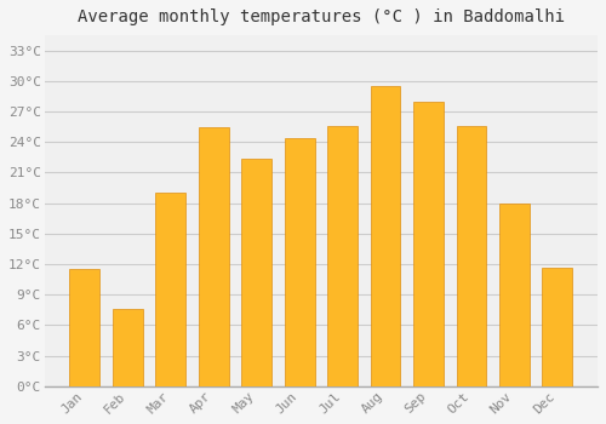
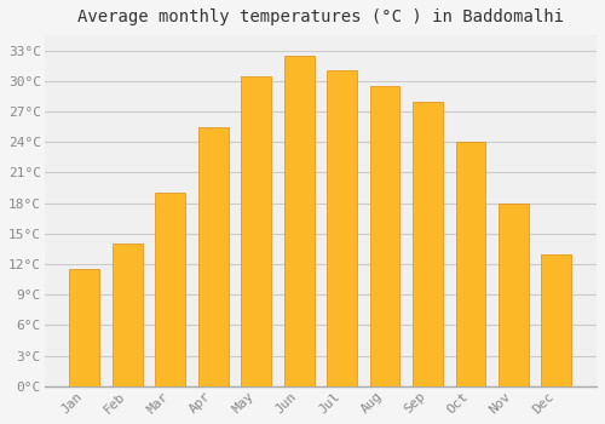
Feb: 7.6°C -> 14.0°C
May: 22.4°C -> 30.5°C
Jun: 24.4°C -> 32.5°C
Jul: 25.6°C -> 31.0°C
Oct: 25.6°C -> 24.0°C
Dec: 11.6°C -> 13.0°C
